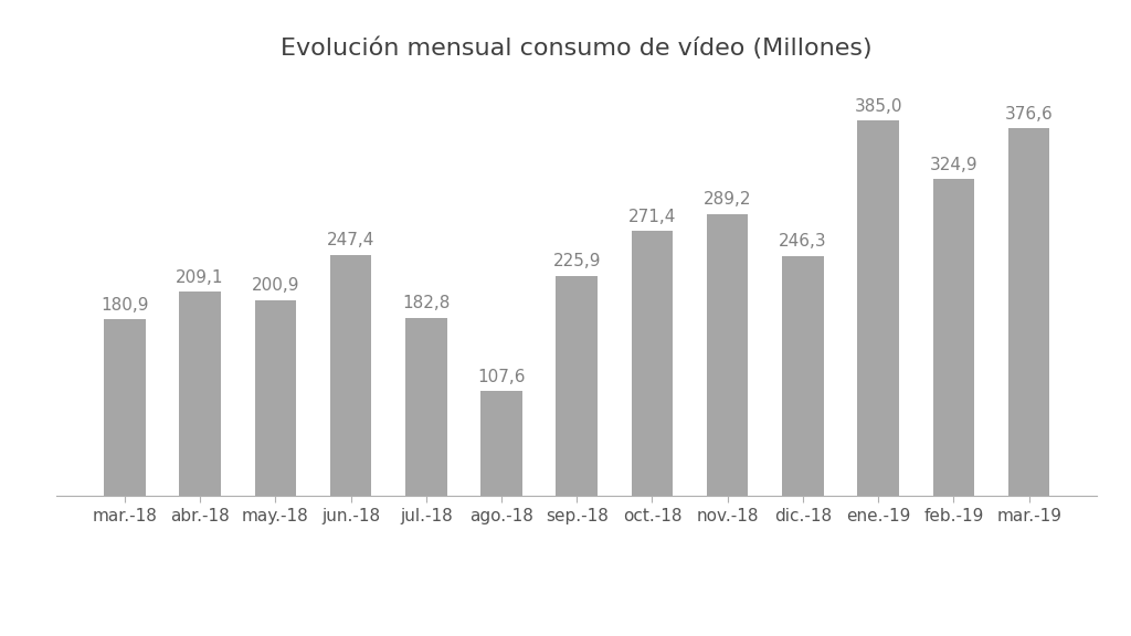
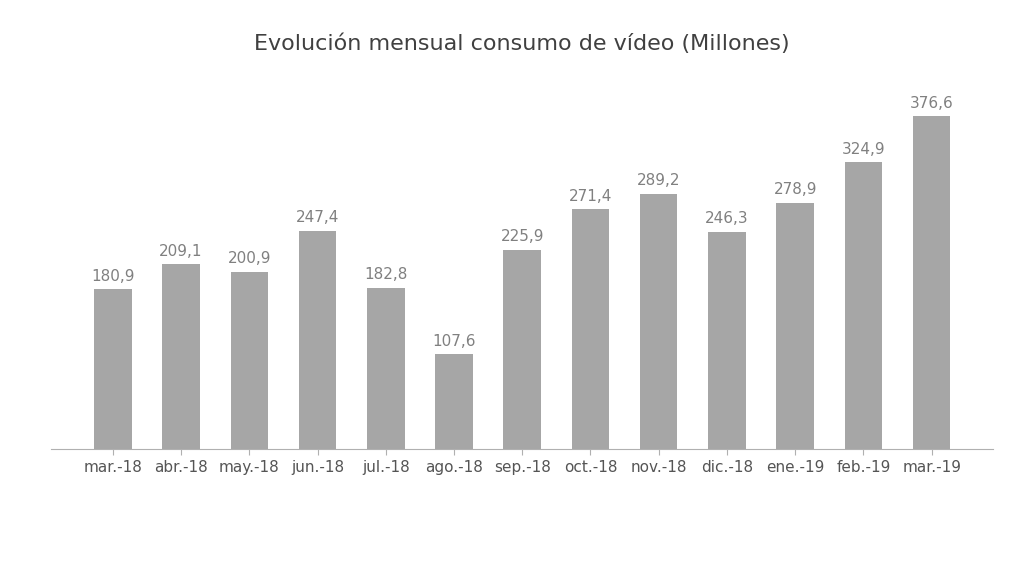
ene.-19: 385,0 -> 278,9
